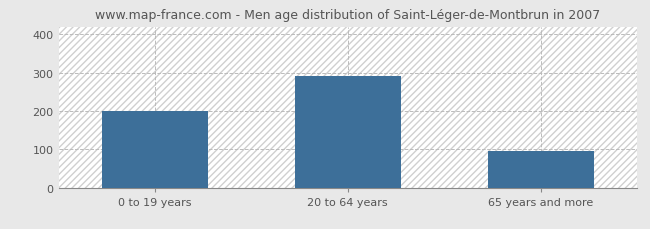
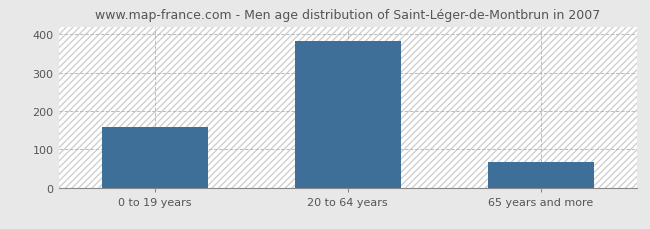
0 to 19 years: 200 -> 157
20 to 64 years: 290 -> 383
65 years and more: 95 -> 68
